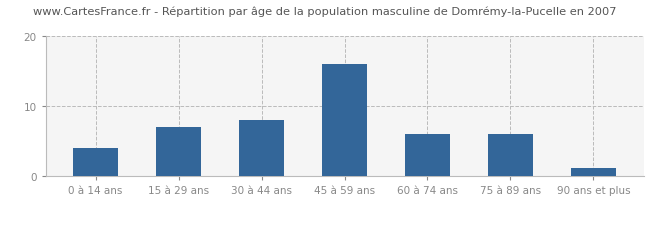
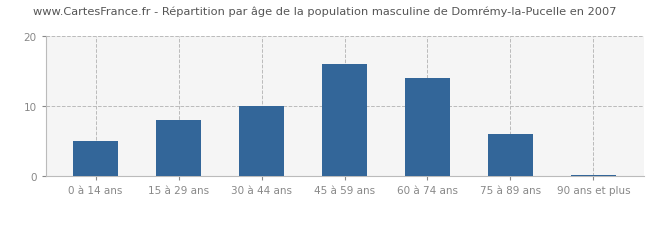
0 à 14 ans: 4.0 -> 5.0
15 à 29 ans: 7.0 -> 8.0
30 à 44 ans: 8.0 -> 10.0
60 à 74 ans: 6.0 -> 14.0
90 ans et plus: 1.2 -> 0.2
